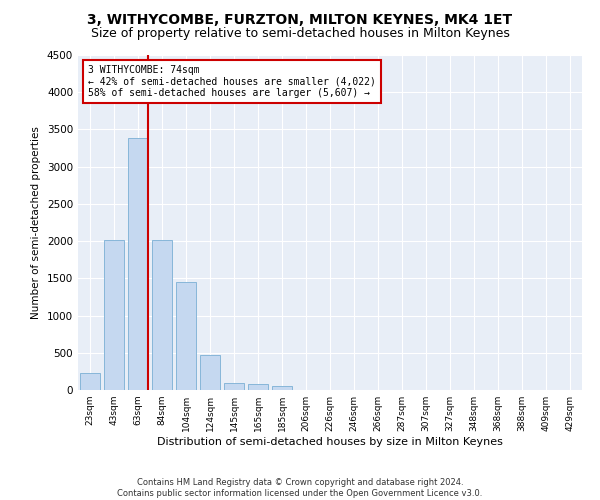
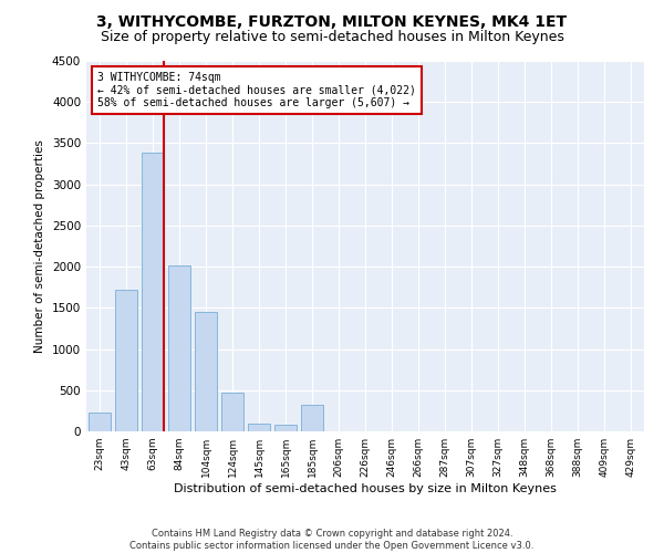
43sqm: 2020 -> 1720
185sqm: 60 -> 320
